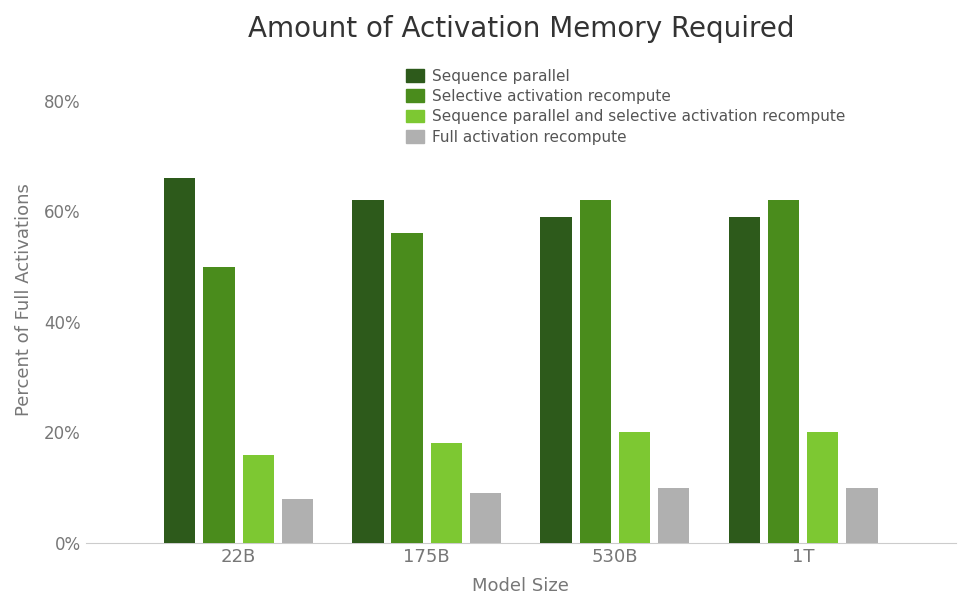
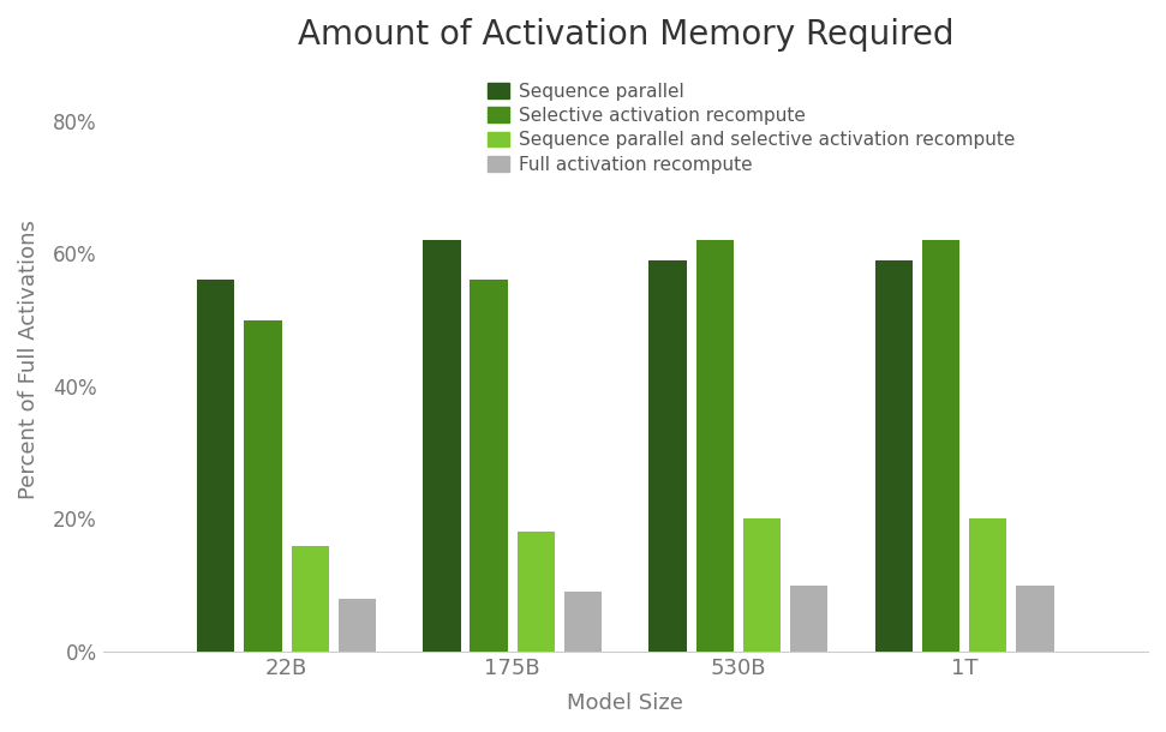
Sequence parallel/22B: 66% -> 56%
